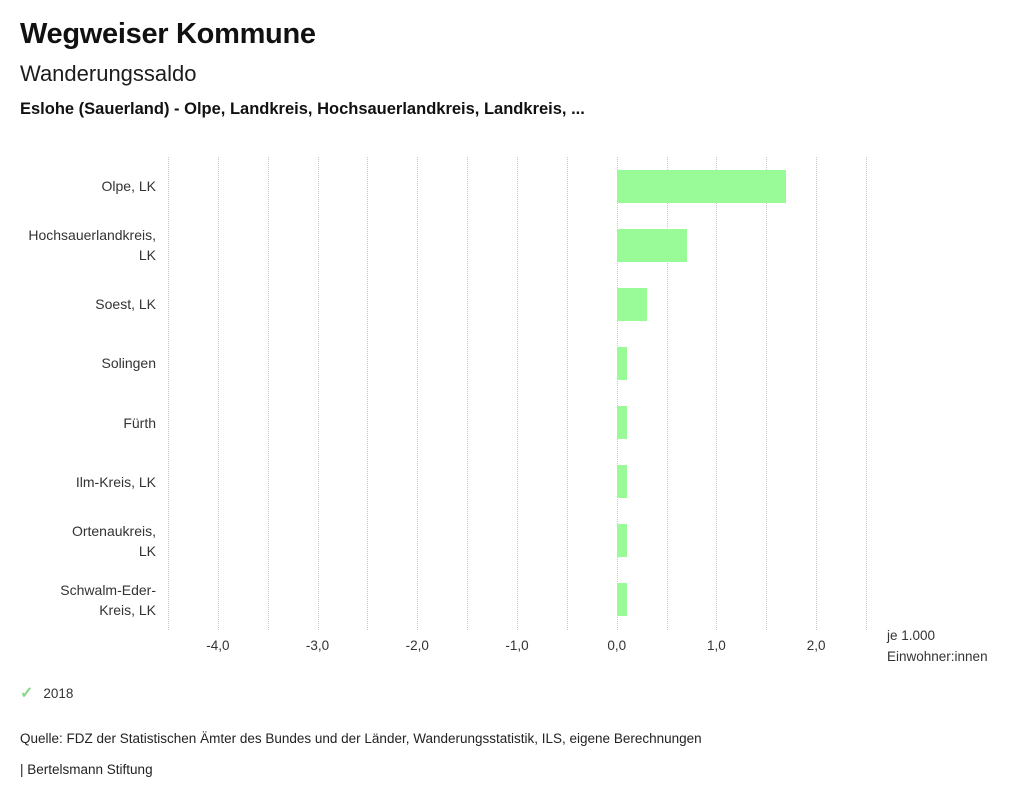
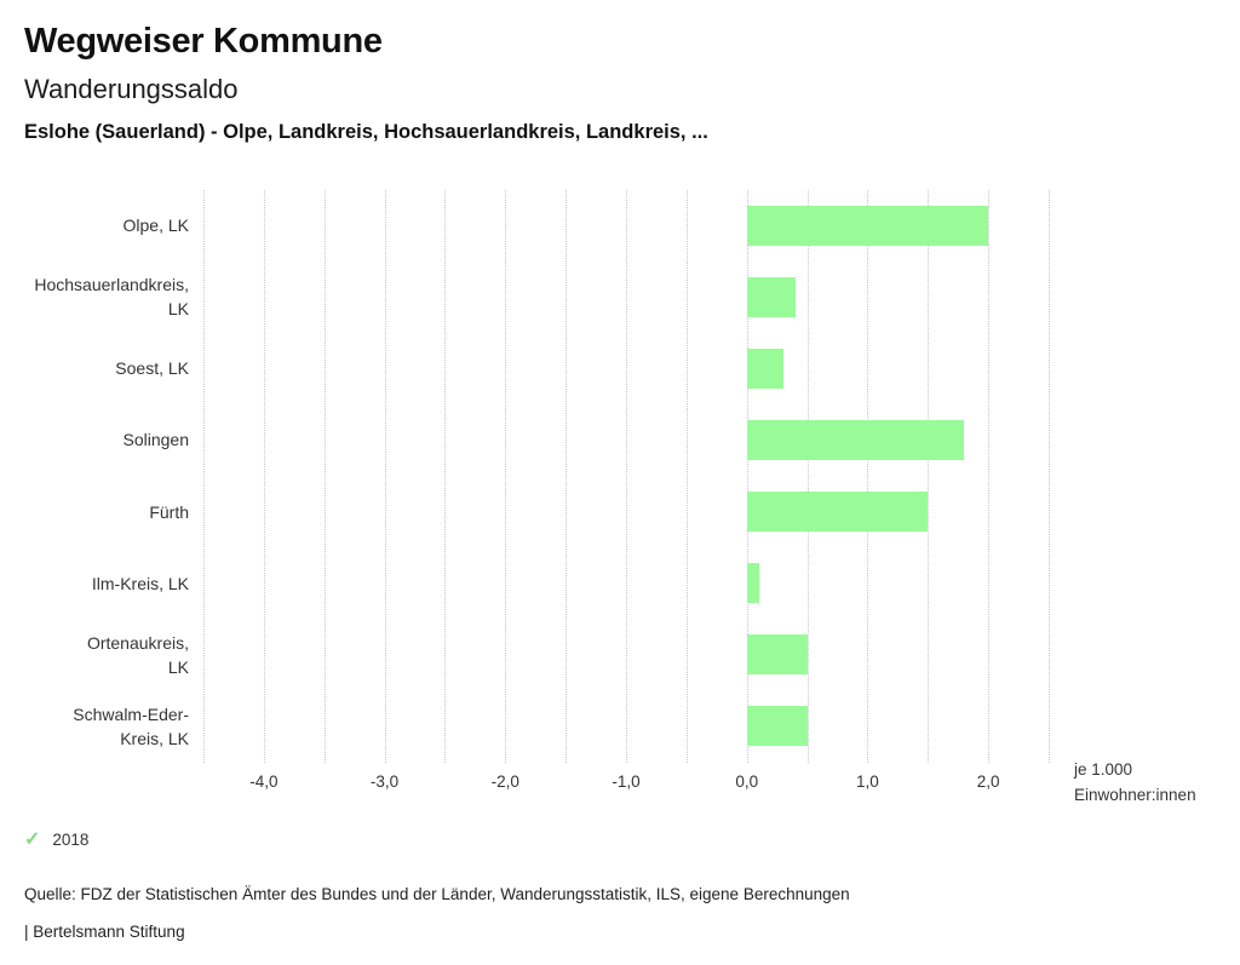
Olpe, LK: 1,7 -> 2,0
Hochsauerlandkreis, LK: 0,7 -> 0,4
Solingen: 0,1 -> 1,8
Fürth: 0,1 -> 1,5
Ortenaukreis, LK: 0,1 -> 0,5
Schwalm-Eder- Kreis, LK: 0,1 -> 0,5
